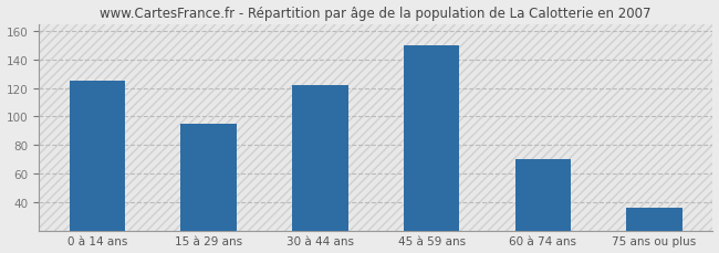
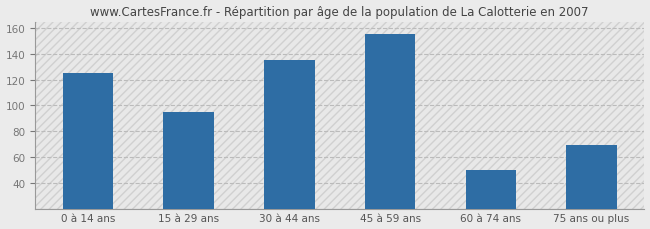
30 à 44 ans: 122 -> 135
45 à 59 ans: 150 -> 155
60 à 74 ans: 70 -> 50
75 ans ou plus: 36 -> 69
